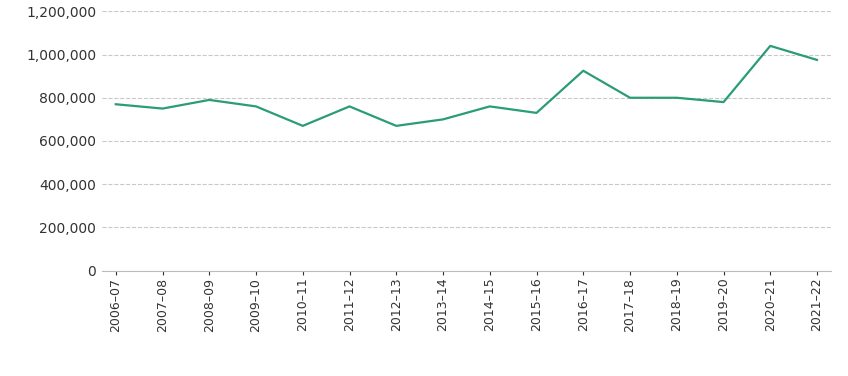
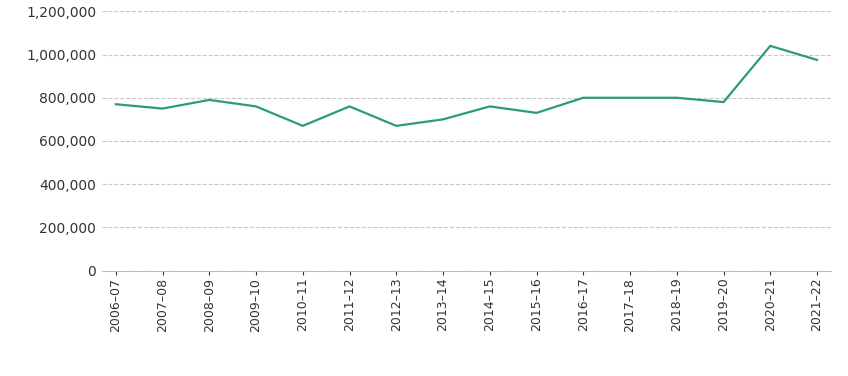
2016–17: 925,000 -> 800,000
